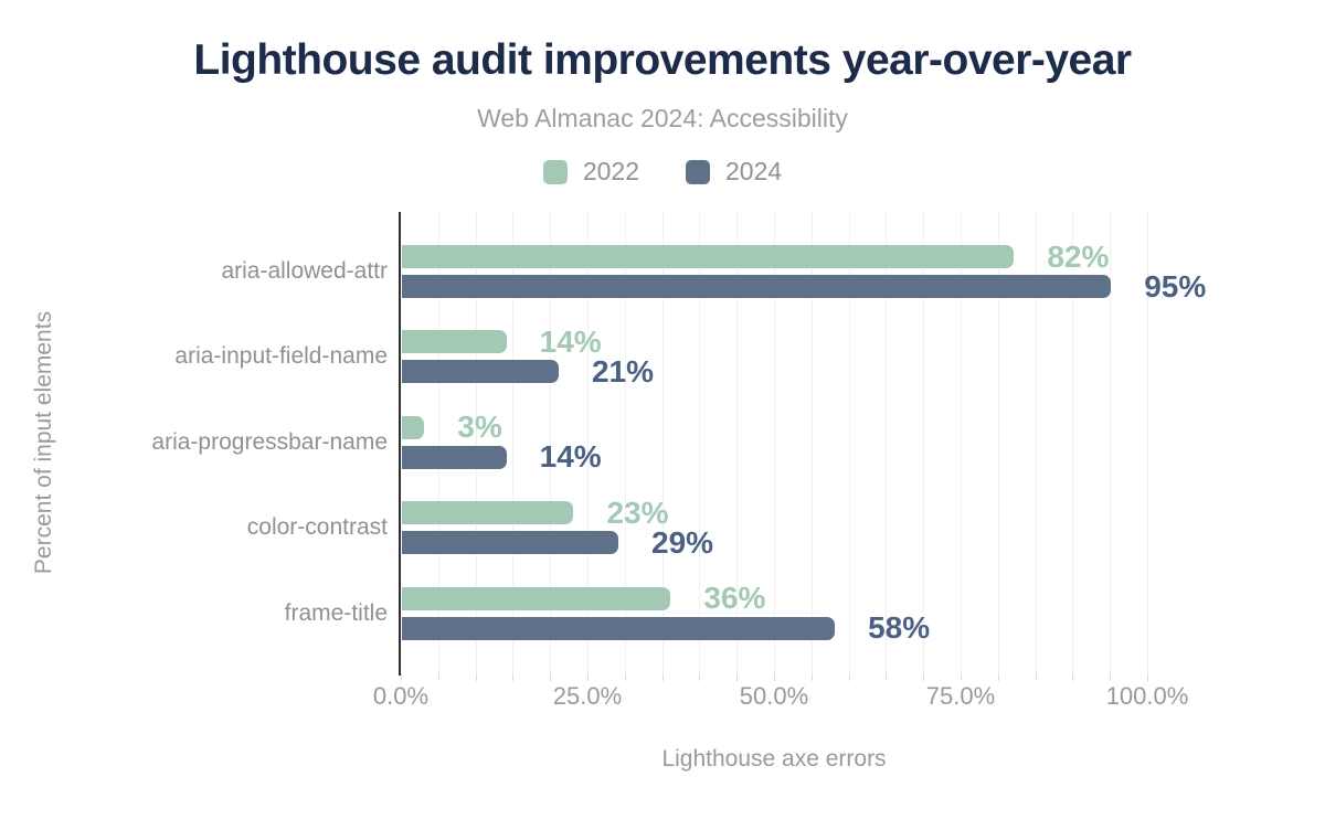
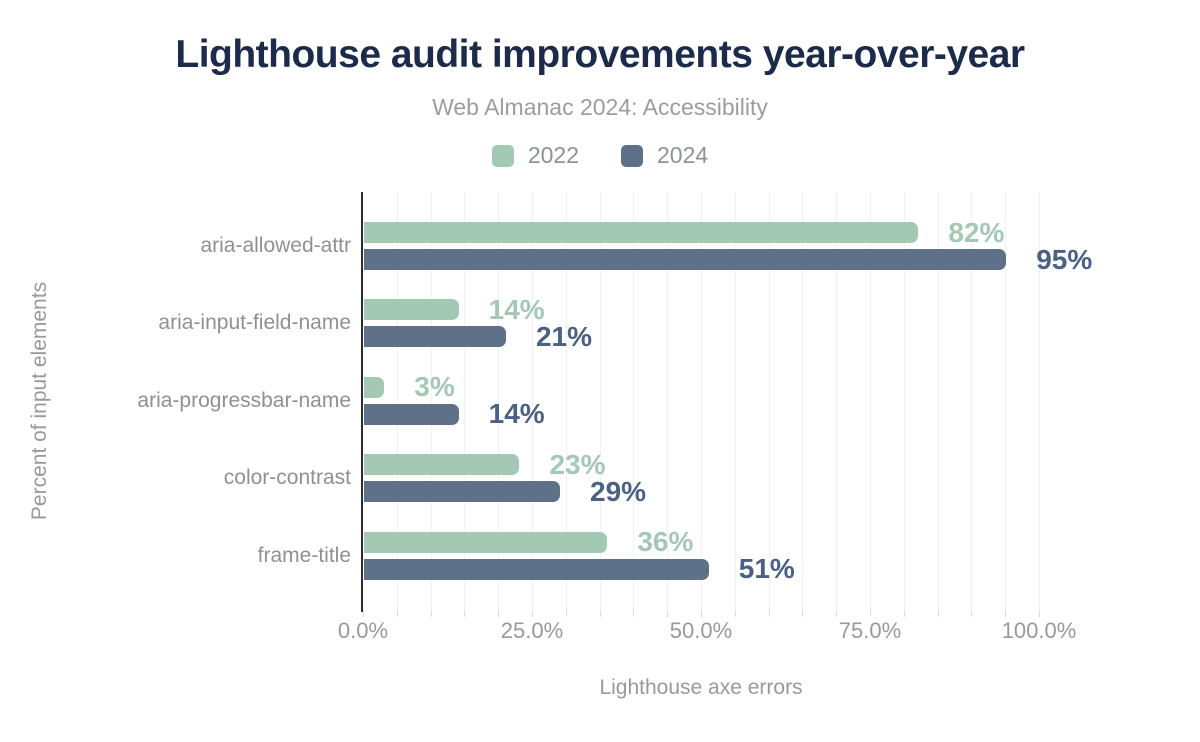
2024/frame-title: 58% -> 51%
